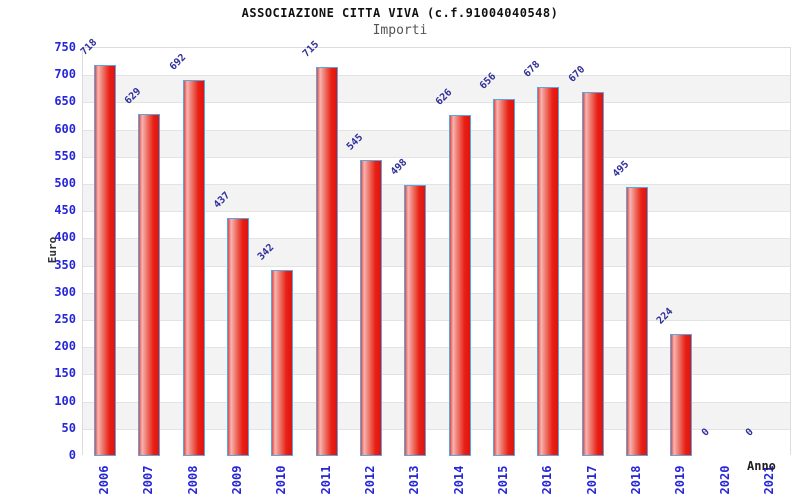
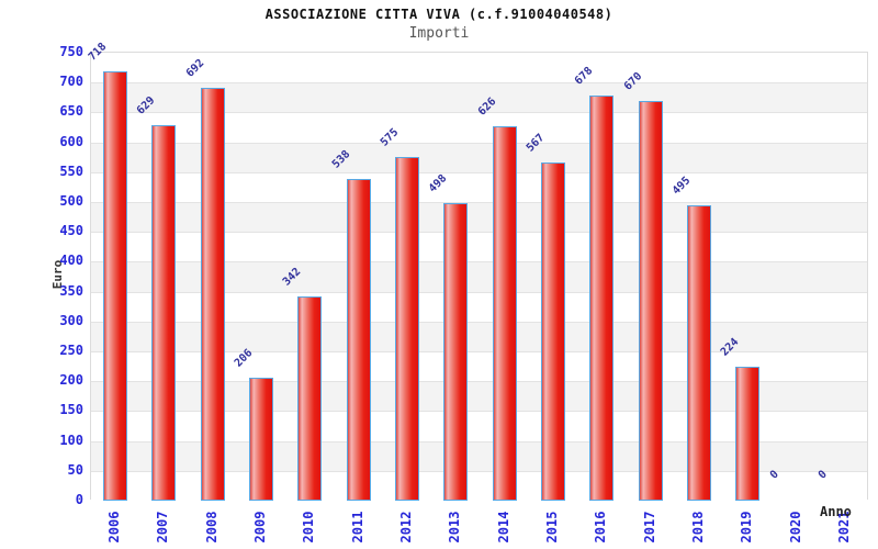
2009: 437 -> 206
2011: 715 -> 538
2012: 545 -> 575
2015: 656 -> 567
